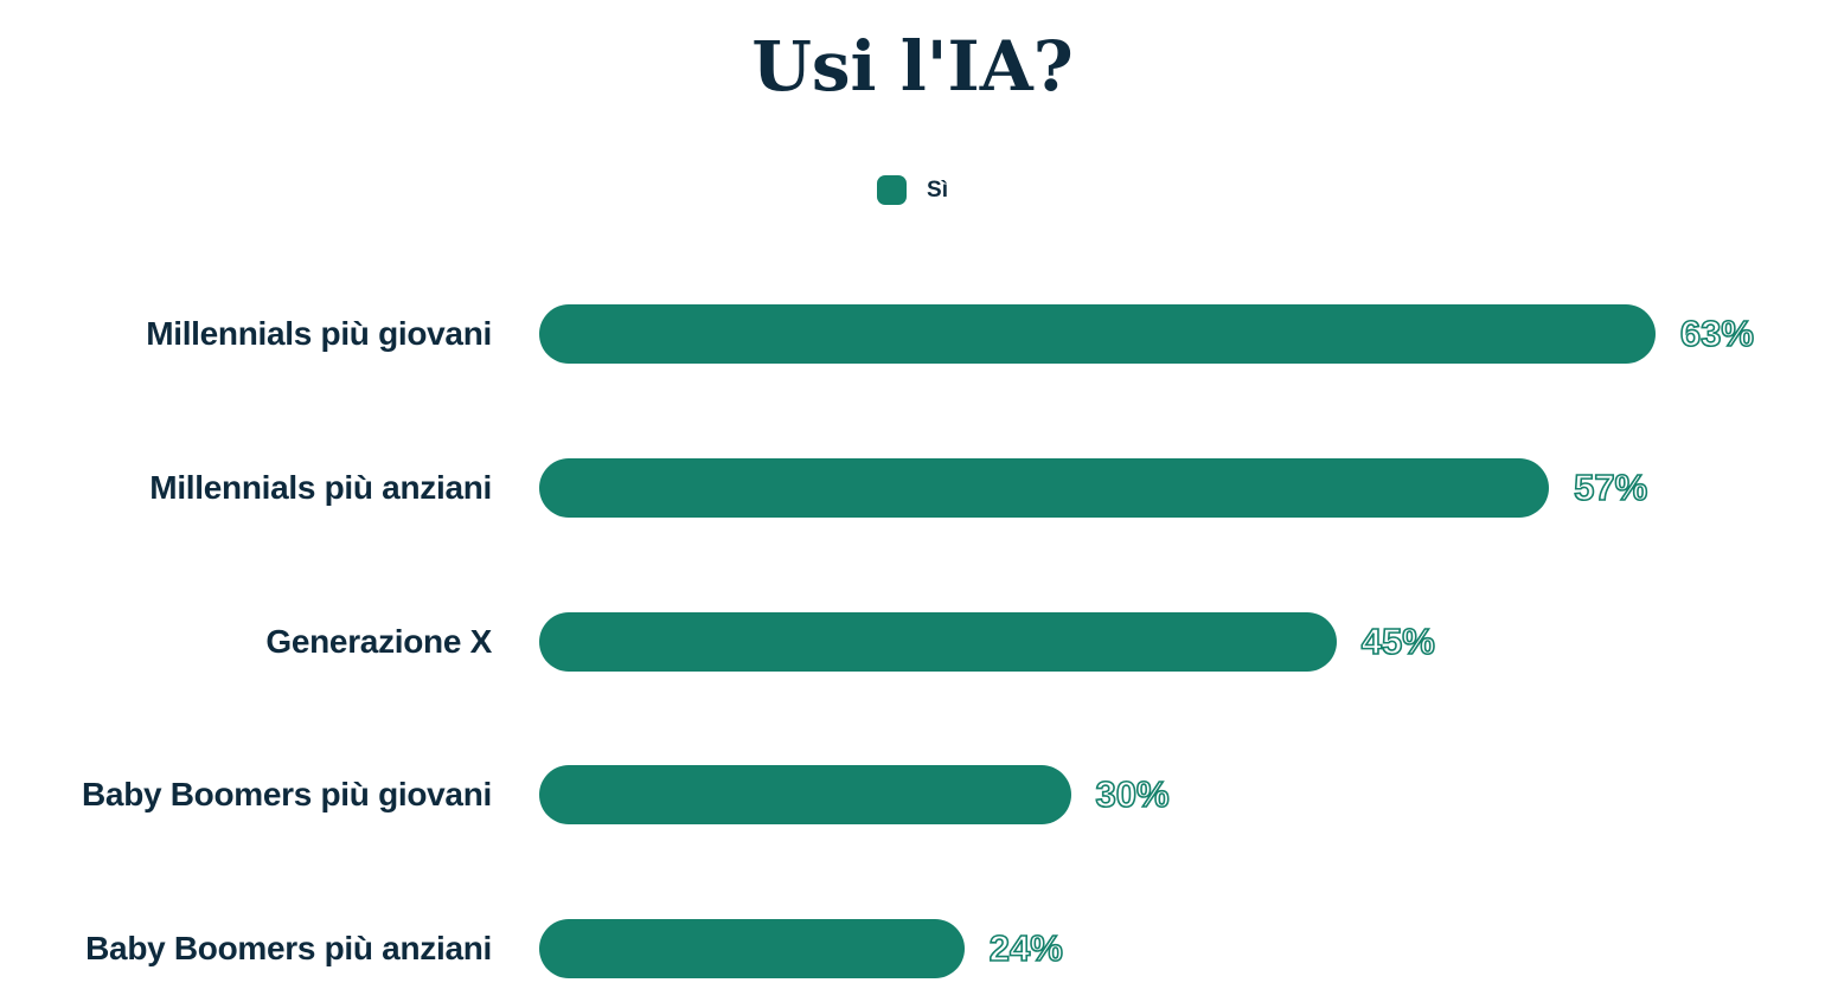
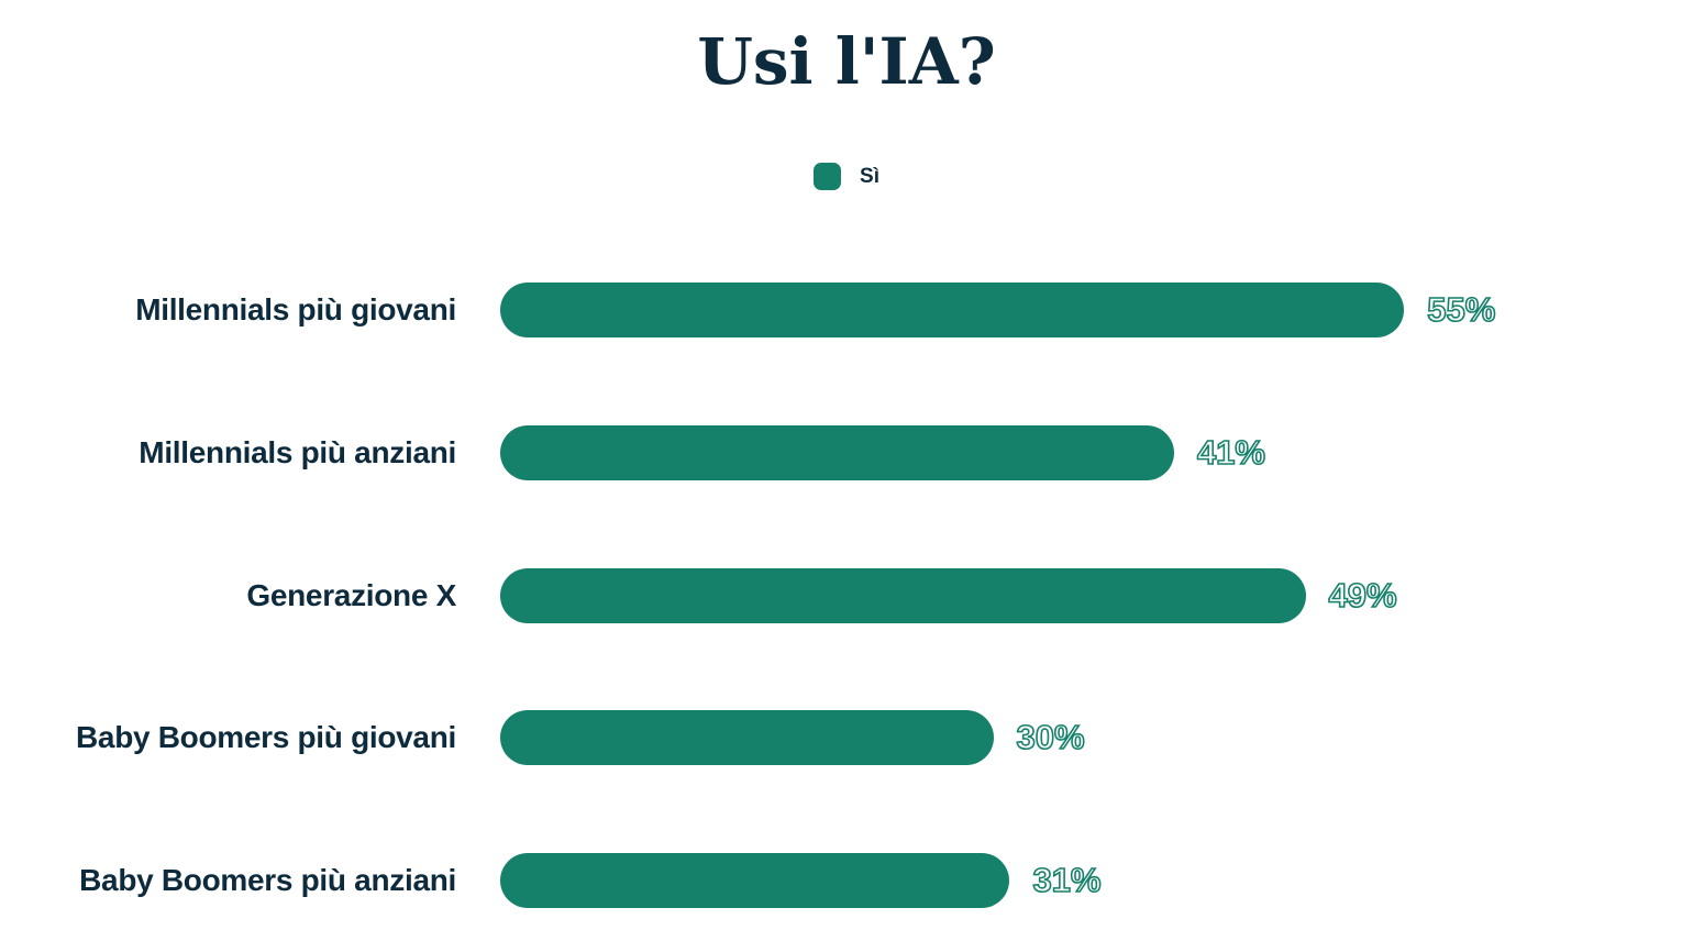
Millennials più giovani: 63% -> 55%
Millennials più anziani: 57% -> 41%
Generazione X: 45% -> 49%
Baby Boomers più anziani: 24% -> 31%
